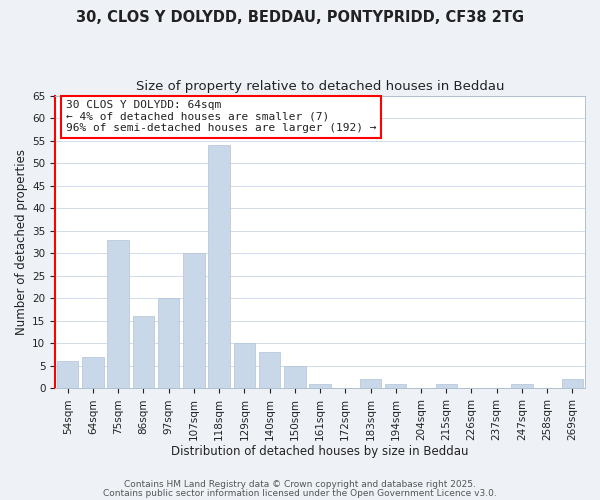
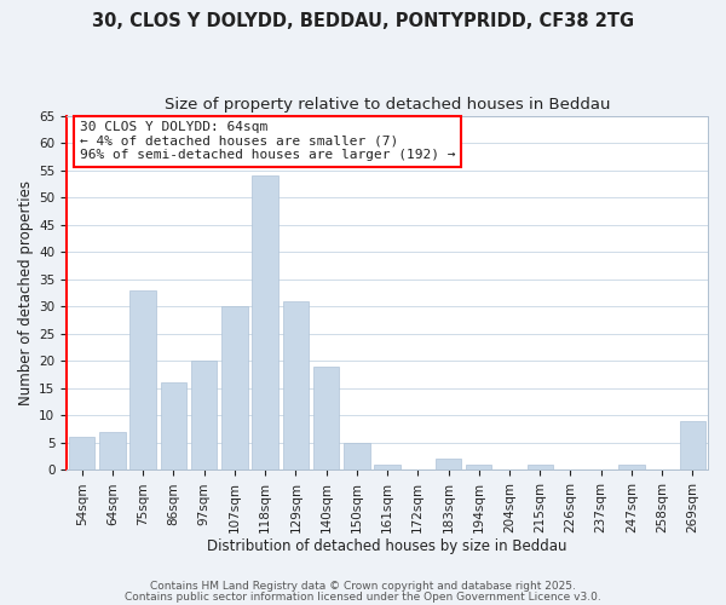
129sqm: 10 -> 31
140sqm: 8 -> 19
269sqm: 2 -> 9
